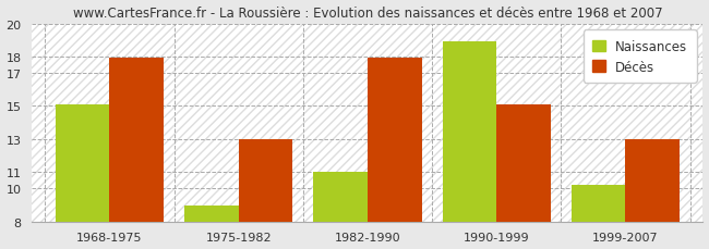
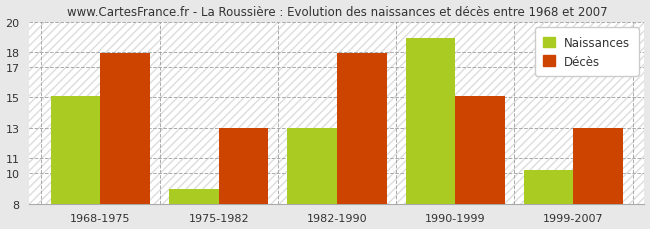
Naissances/1982-1990: 11.0 -> 13.0
